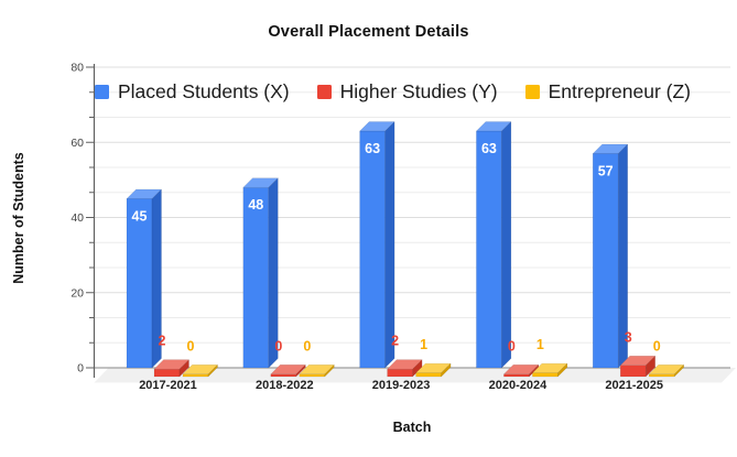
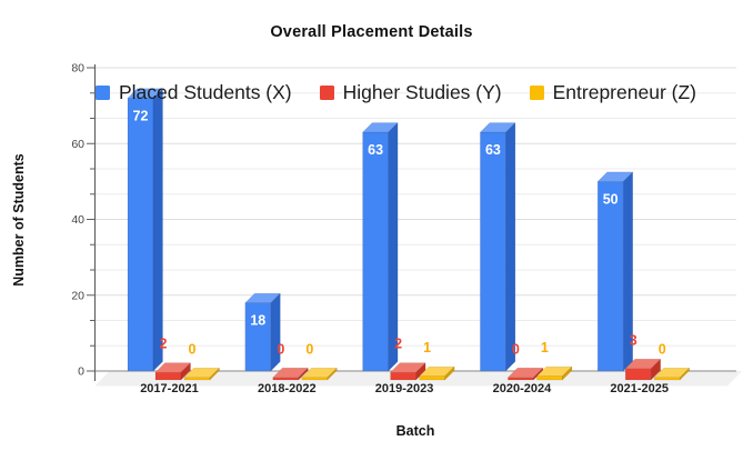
Placed Students (X)/2017-2021: 45 -> 72
Placed Students (X)/2018-2022: 48 -> 18
Placed Students (X)/2021-2025: 57 -> 50
